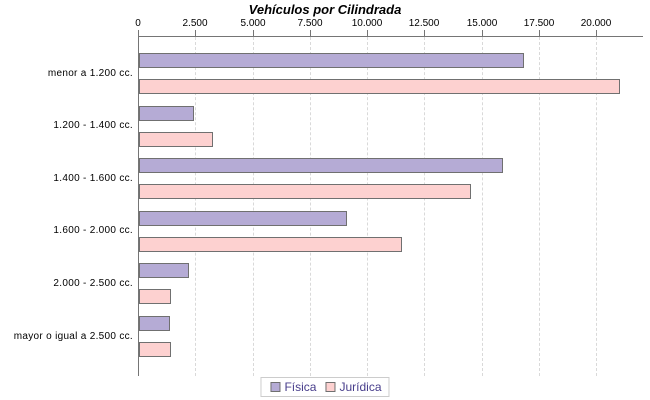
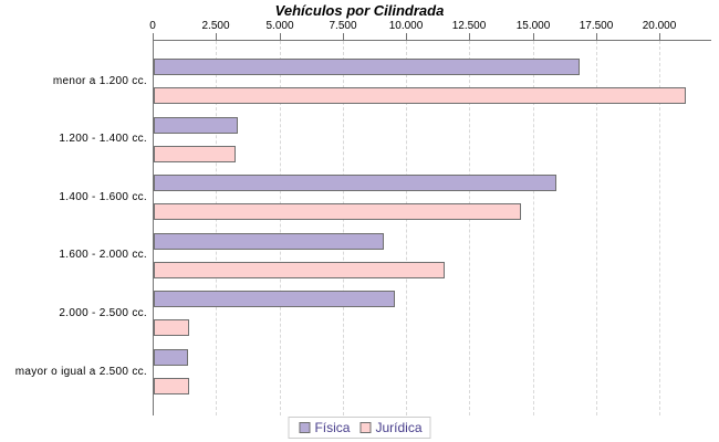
Física/1.200 - 1.400 cc.: 2400 -> 3300
Física/2.000 - 2.500 cc.: 2200 -> 9500
